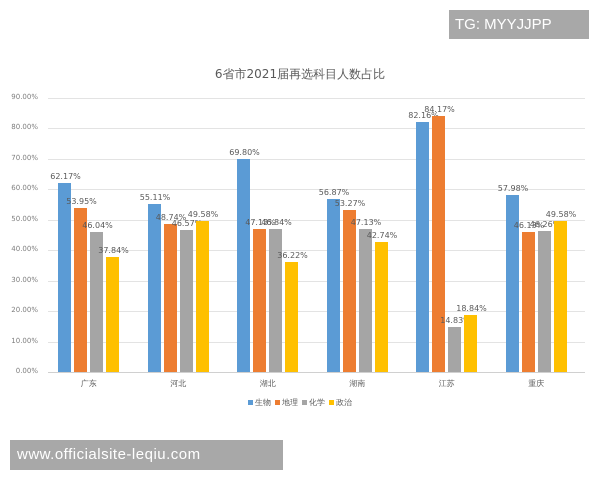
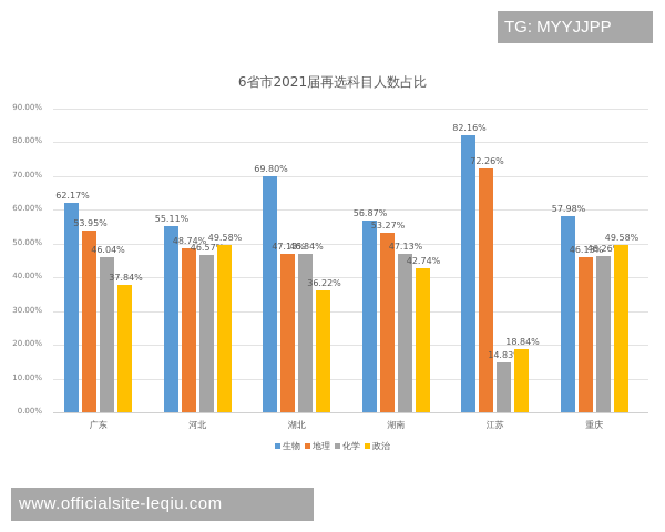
地理/江苏: 84.17% -> 72.26%
